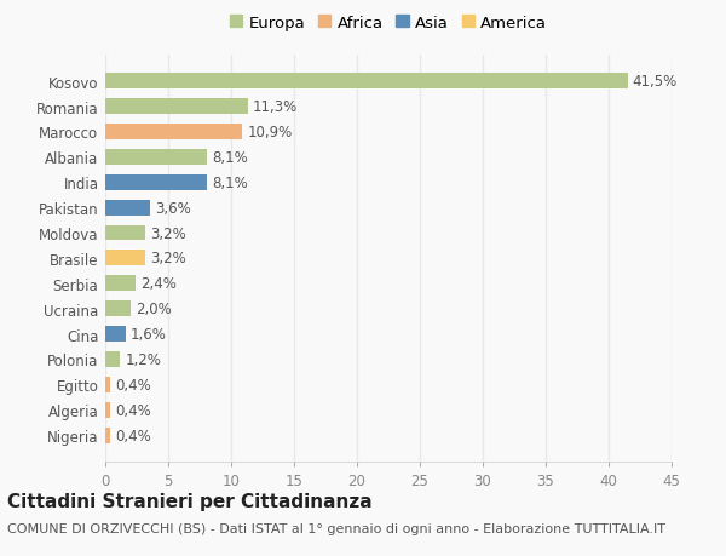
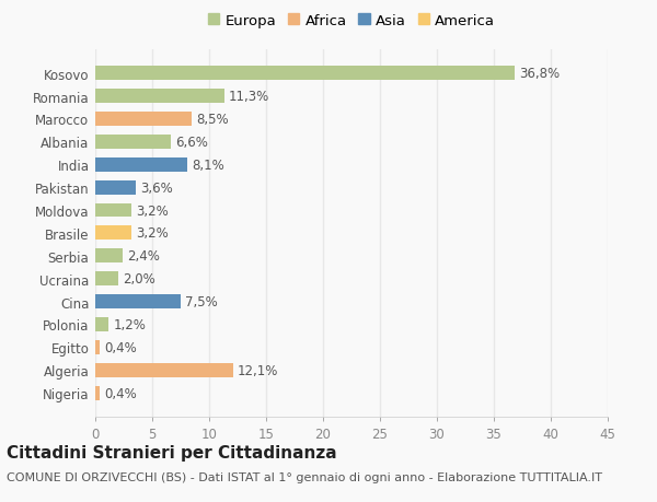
Kosovo: 41,5% -> 36,8%
Marocco: 10,9% -> 8,5%
Albania: 8,1% -> 6,6%
Cina: 1,6% -> 7,5%
Algeria: 0,4% -> 12,1%
